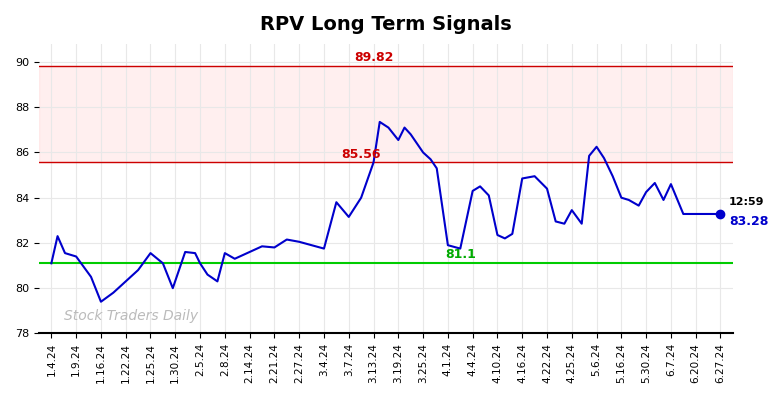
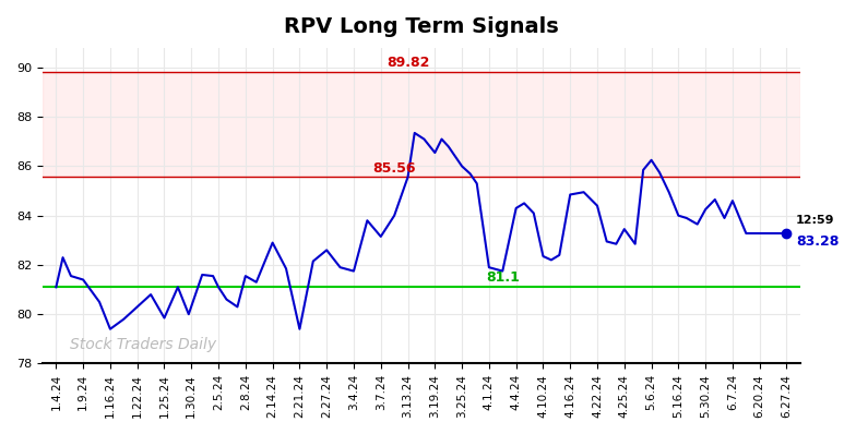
1.25.24: 81.55 -> 79.85
2.14.24: 81.60 -> 82.90
2.21.24: 81.80 -> 79.40
2.27.24: 82.05 -> 82.60
